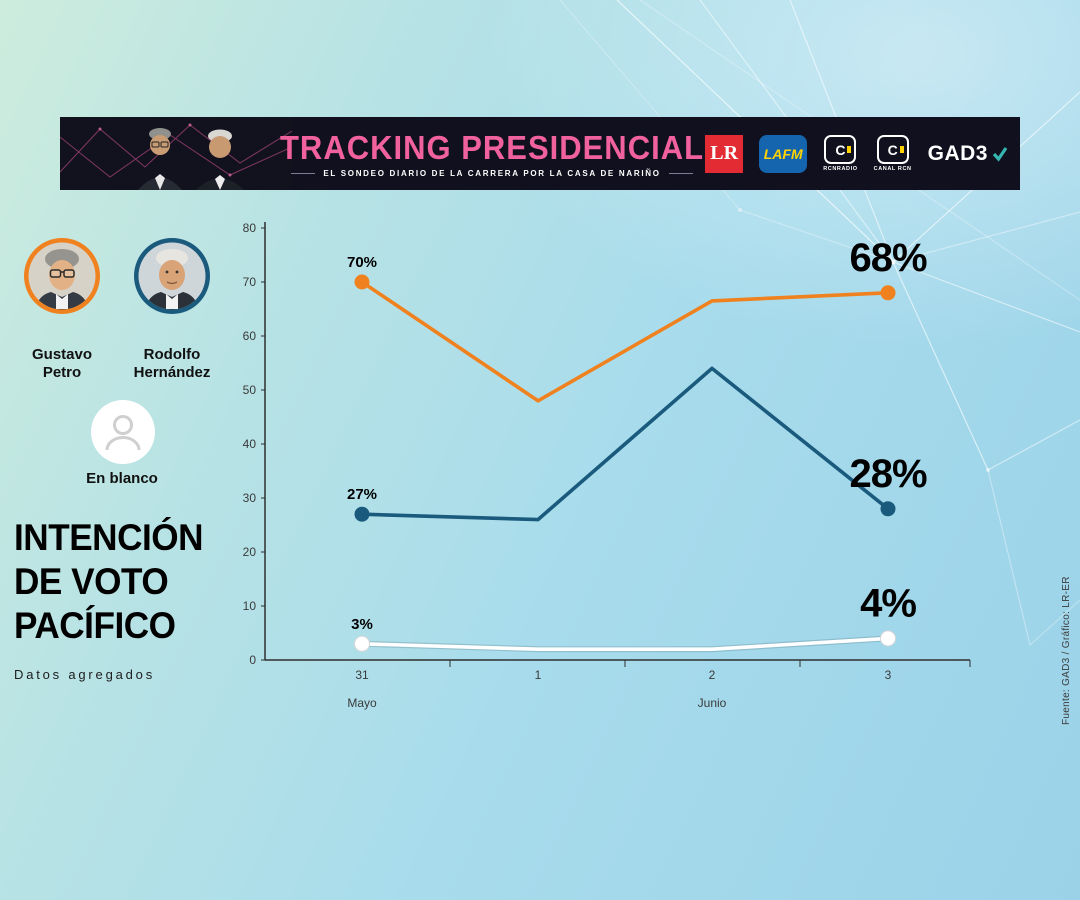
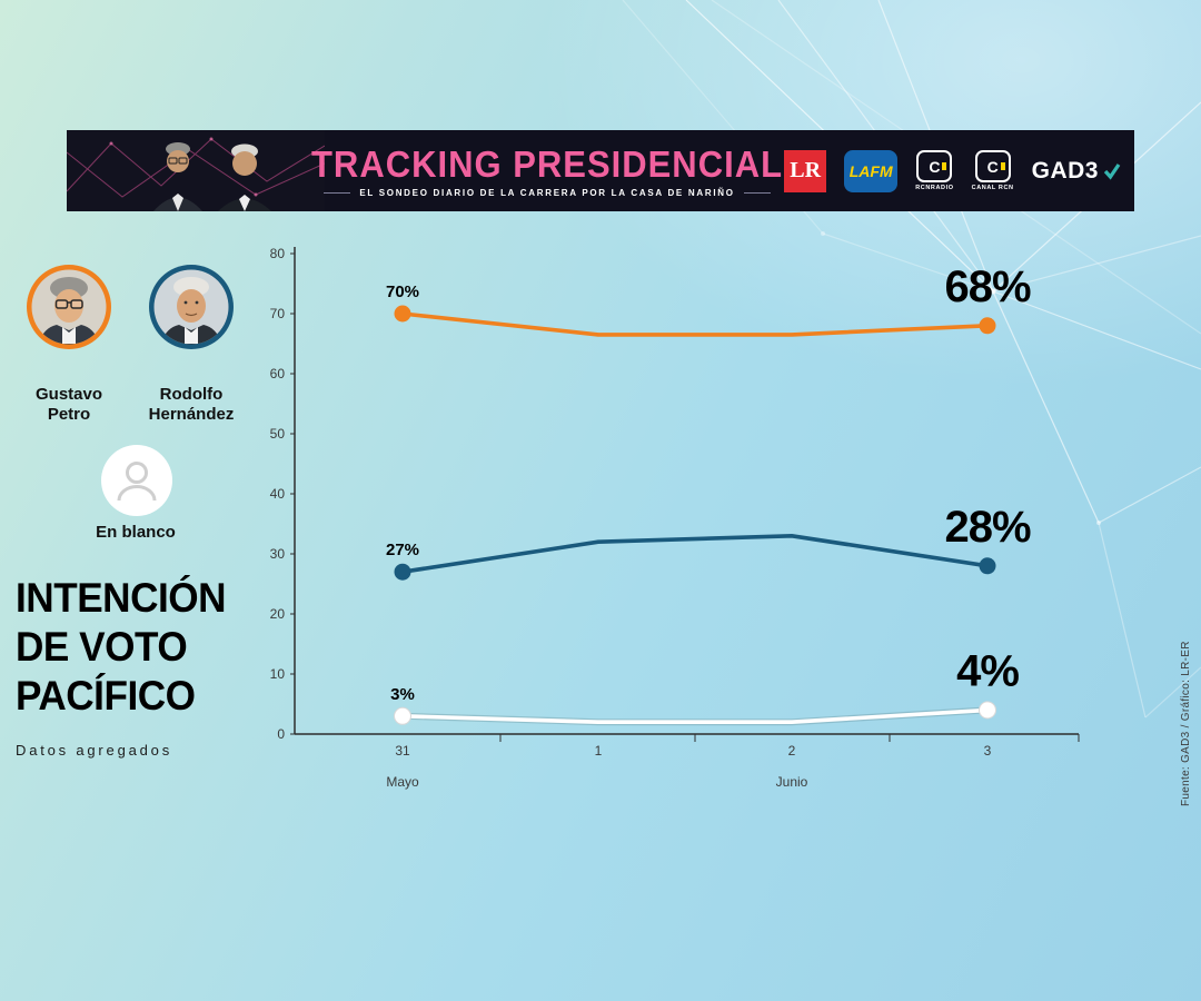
Gustavo Petro/1: 48 -> 66
Rodolfo Hernández/1: 26 -> 32
Rodolfo Hernández/2: 54 -> 33
